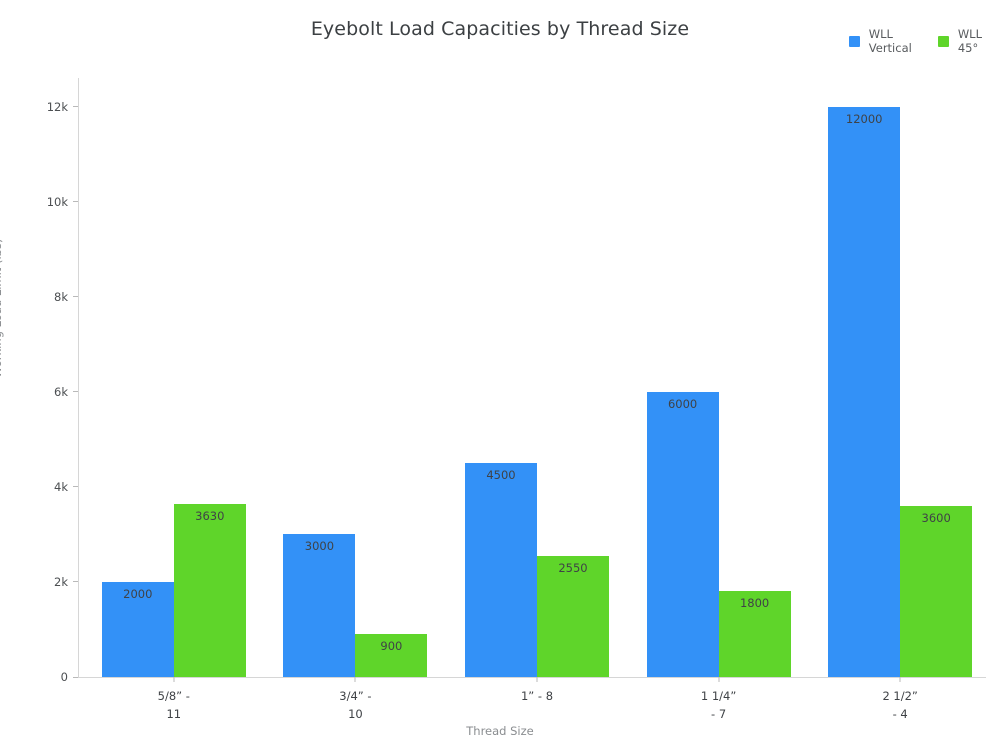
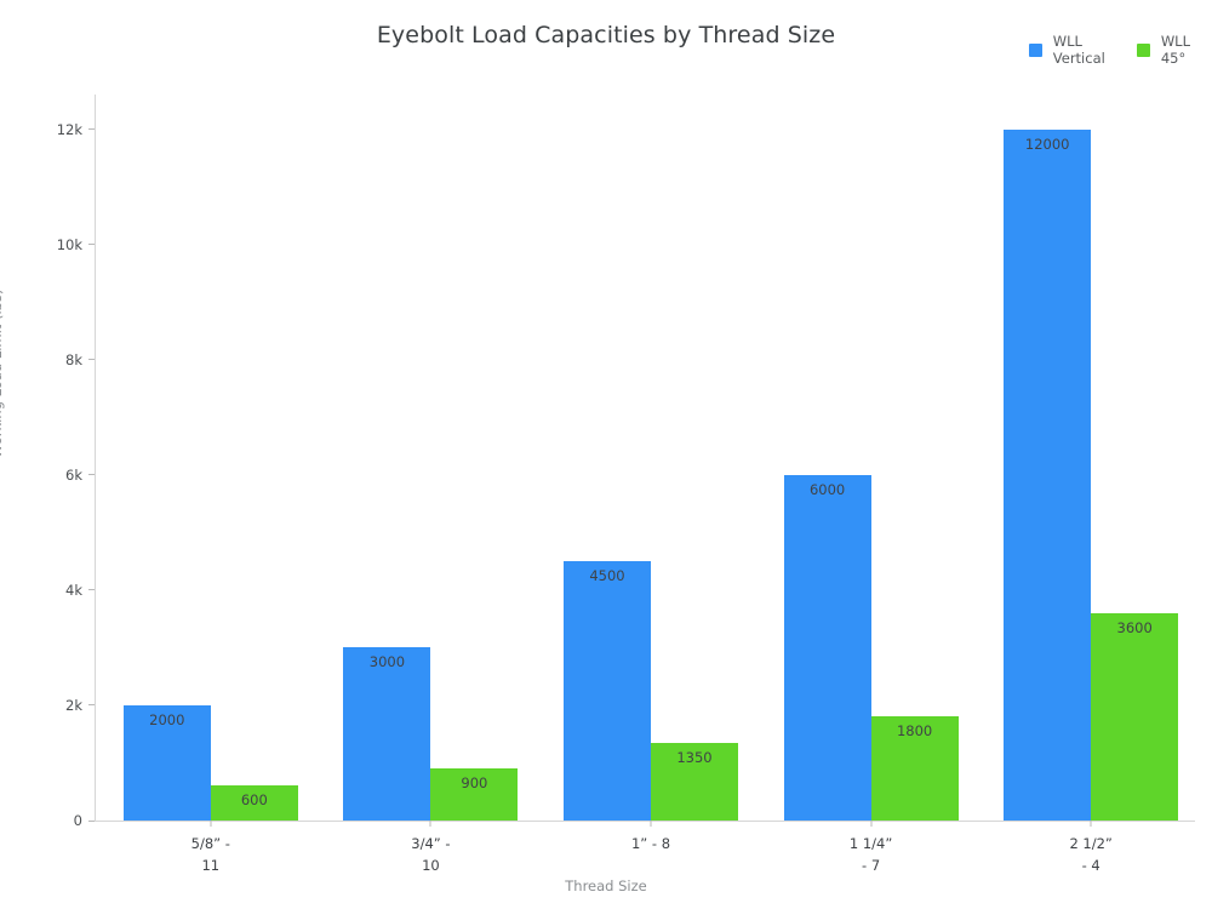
WLL 45°/5/8” - 11: 3630 -> 600
WLL 45°/1” - 8: 2550 -> 1350
